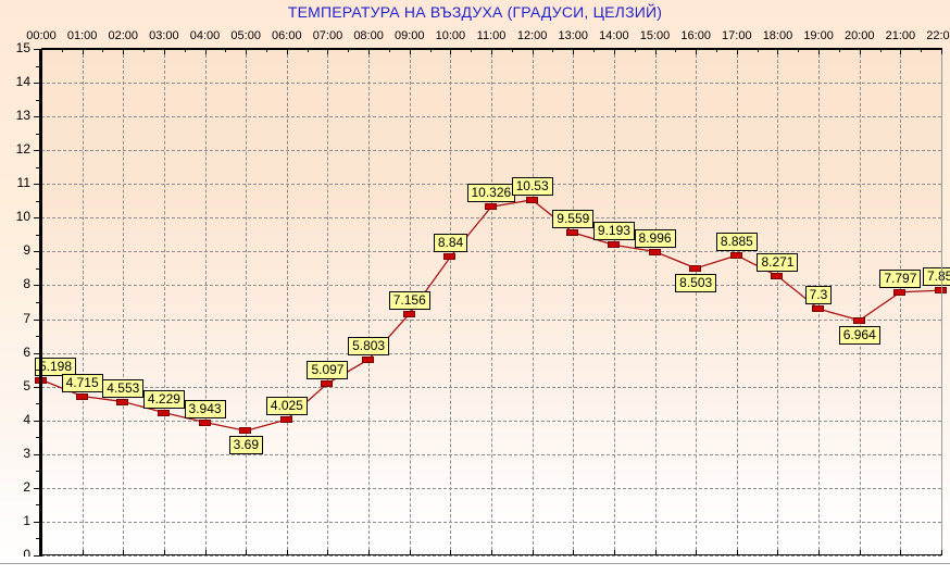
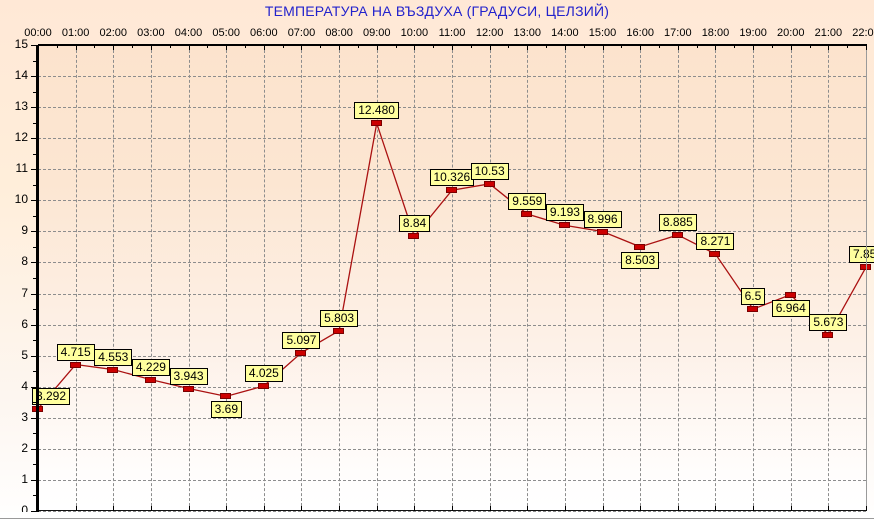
00:00: 5.198 -> 3.292
09:00: 7.156 -> 12.480
19:00: 7.3 -> 6.5
21:00: 7.797 -> 5.673
